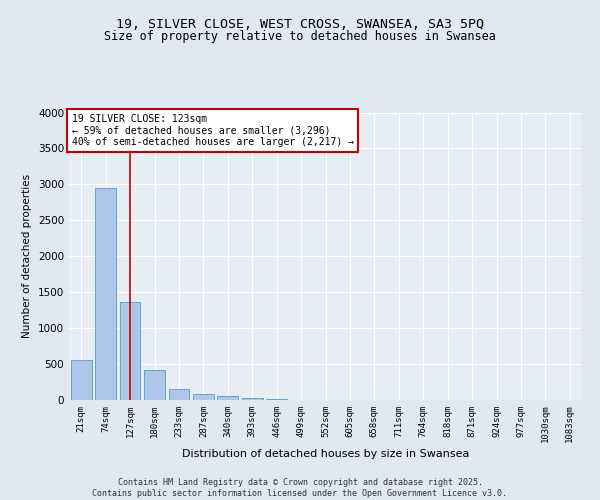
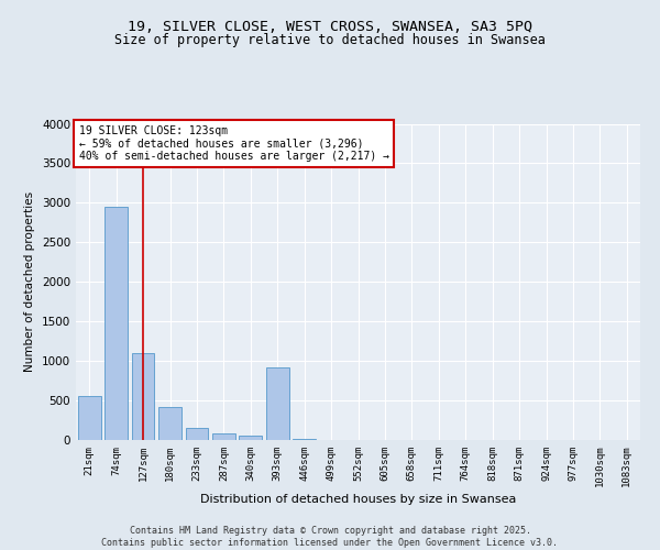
127sqm: 1370 -> 1100
393sqm: 30 -> 920
